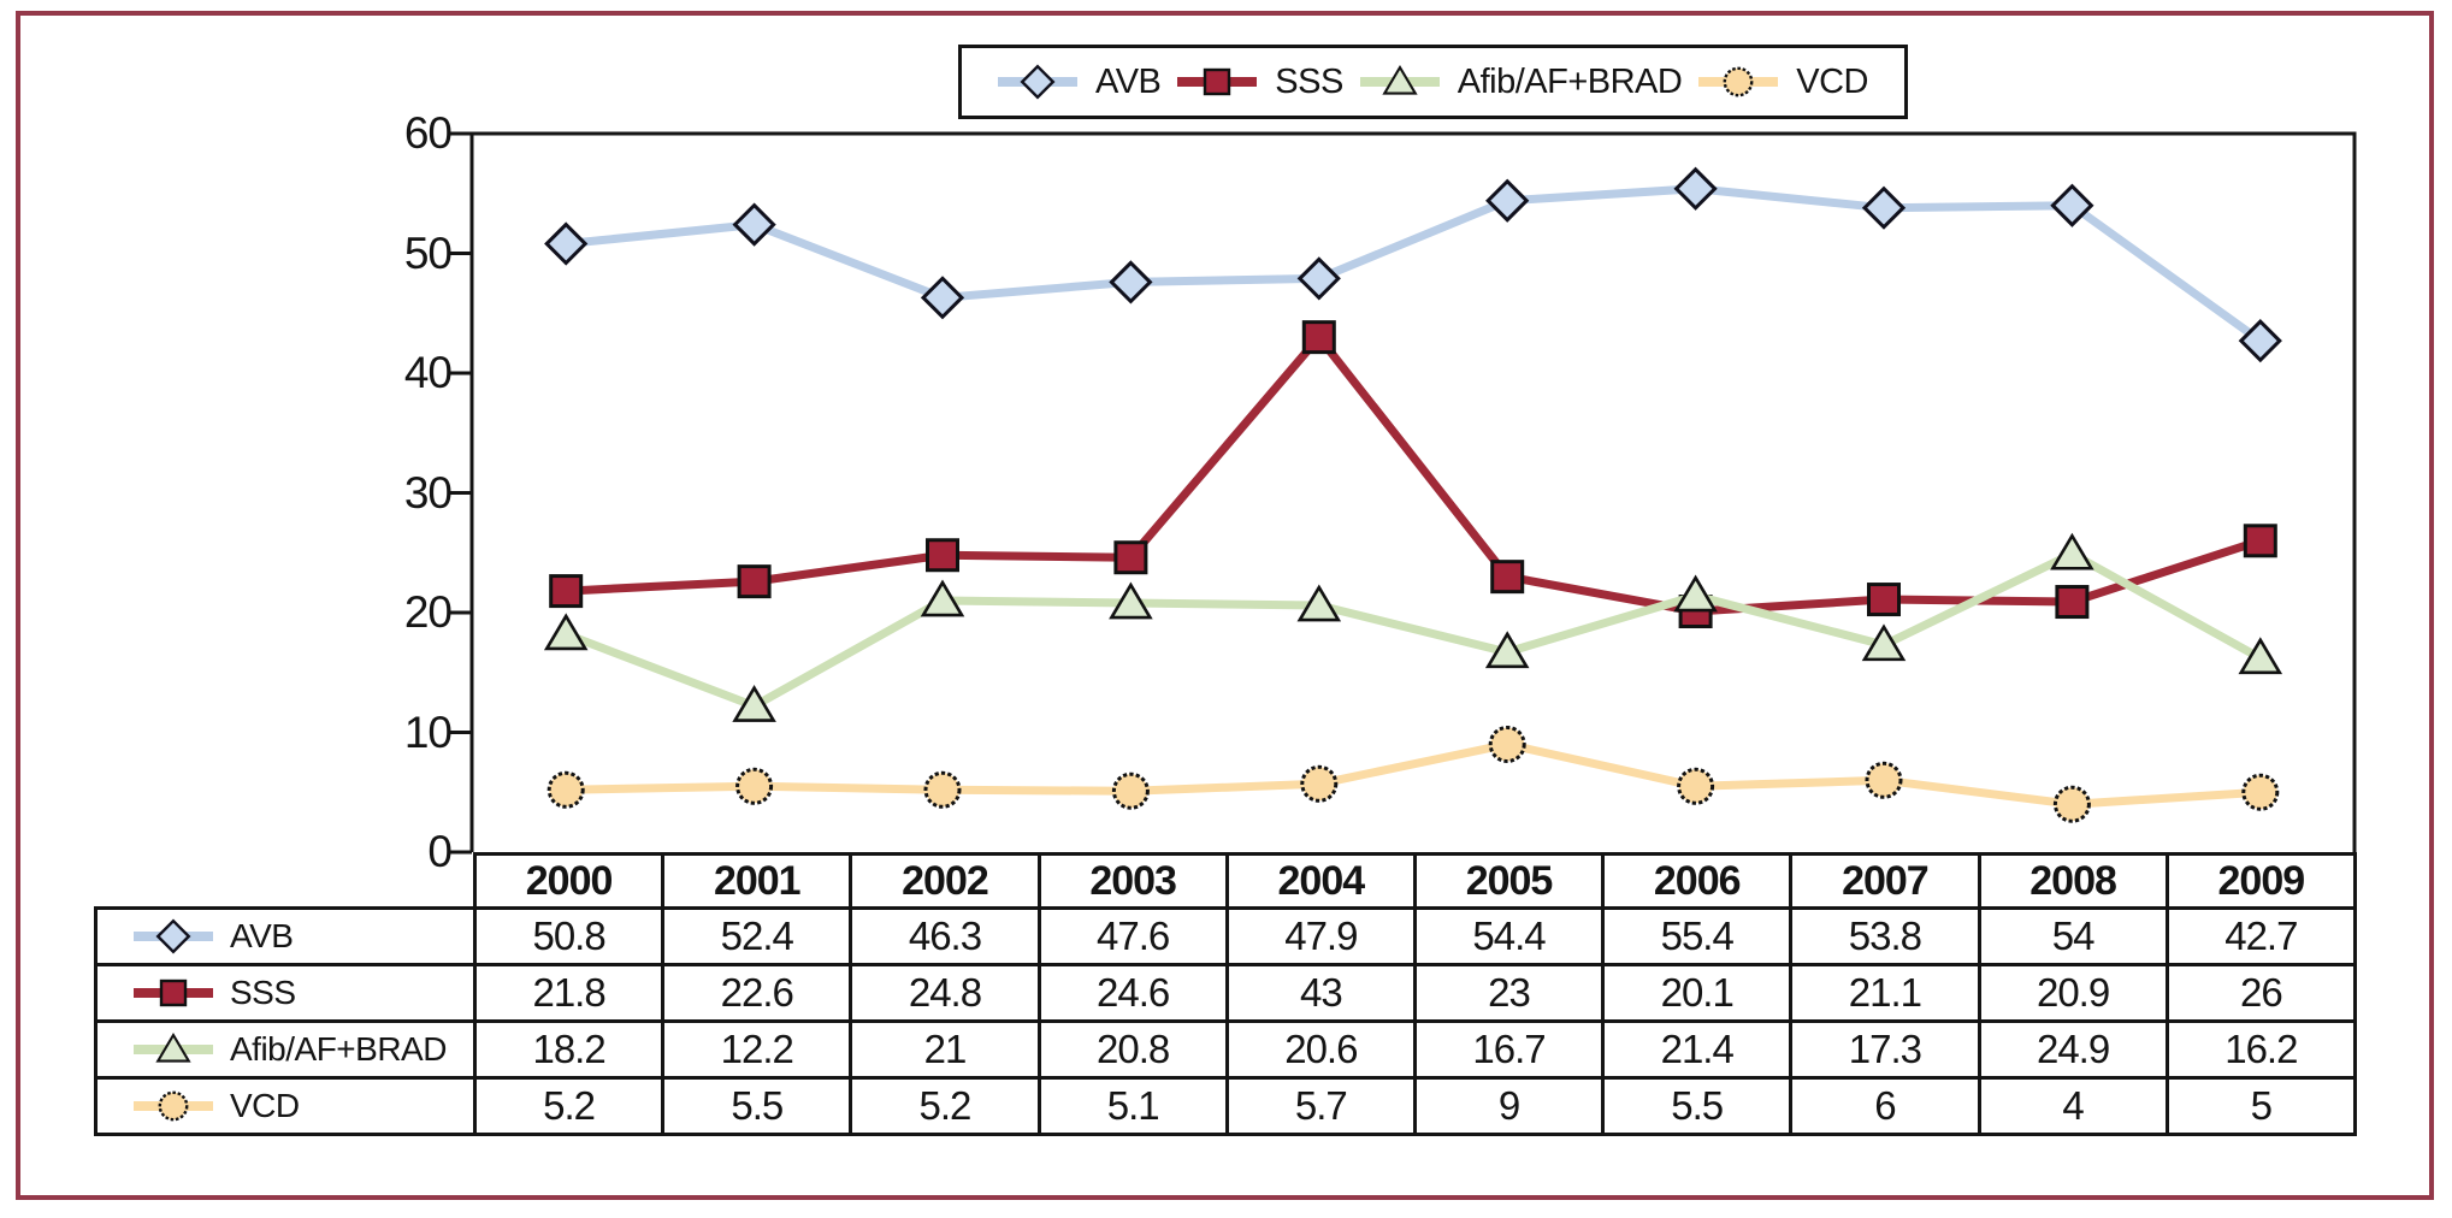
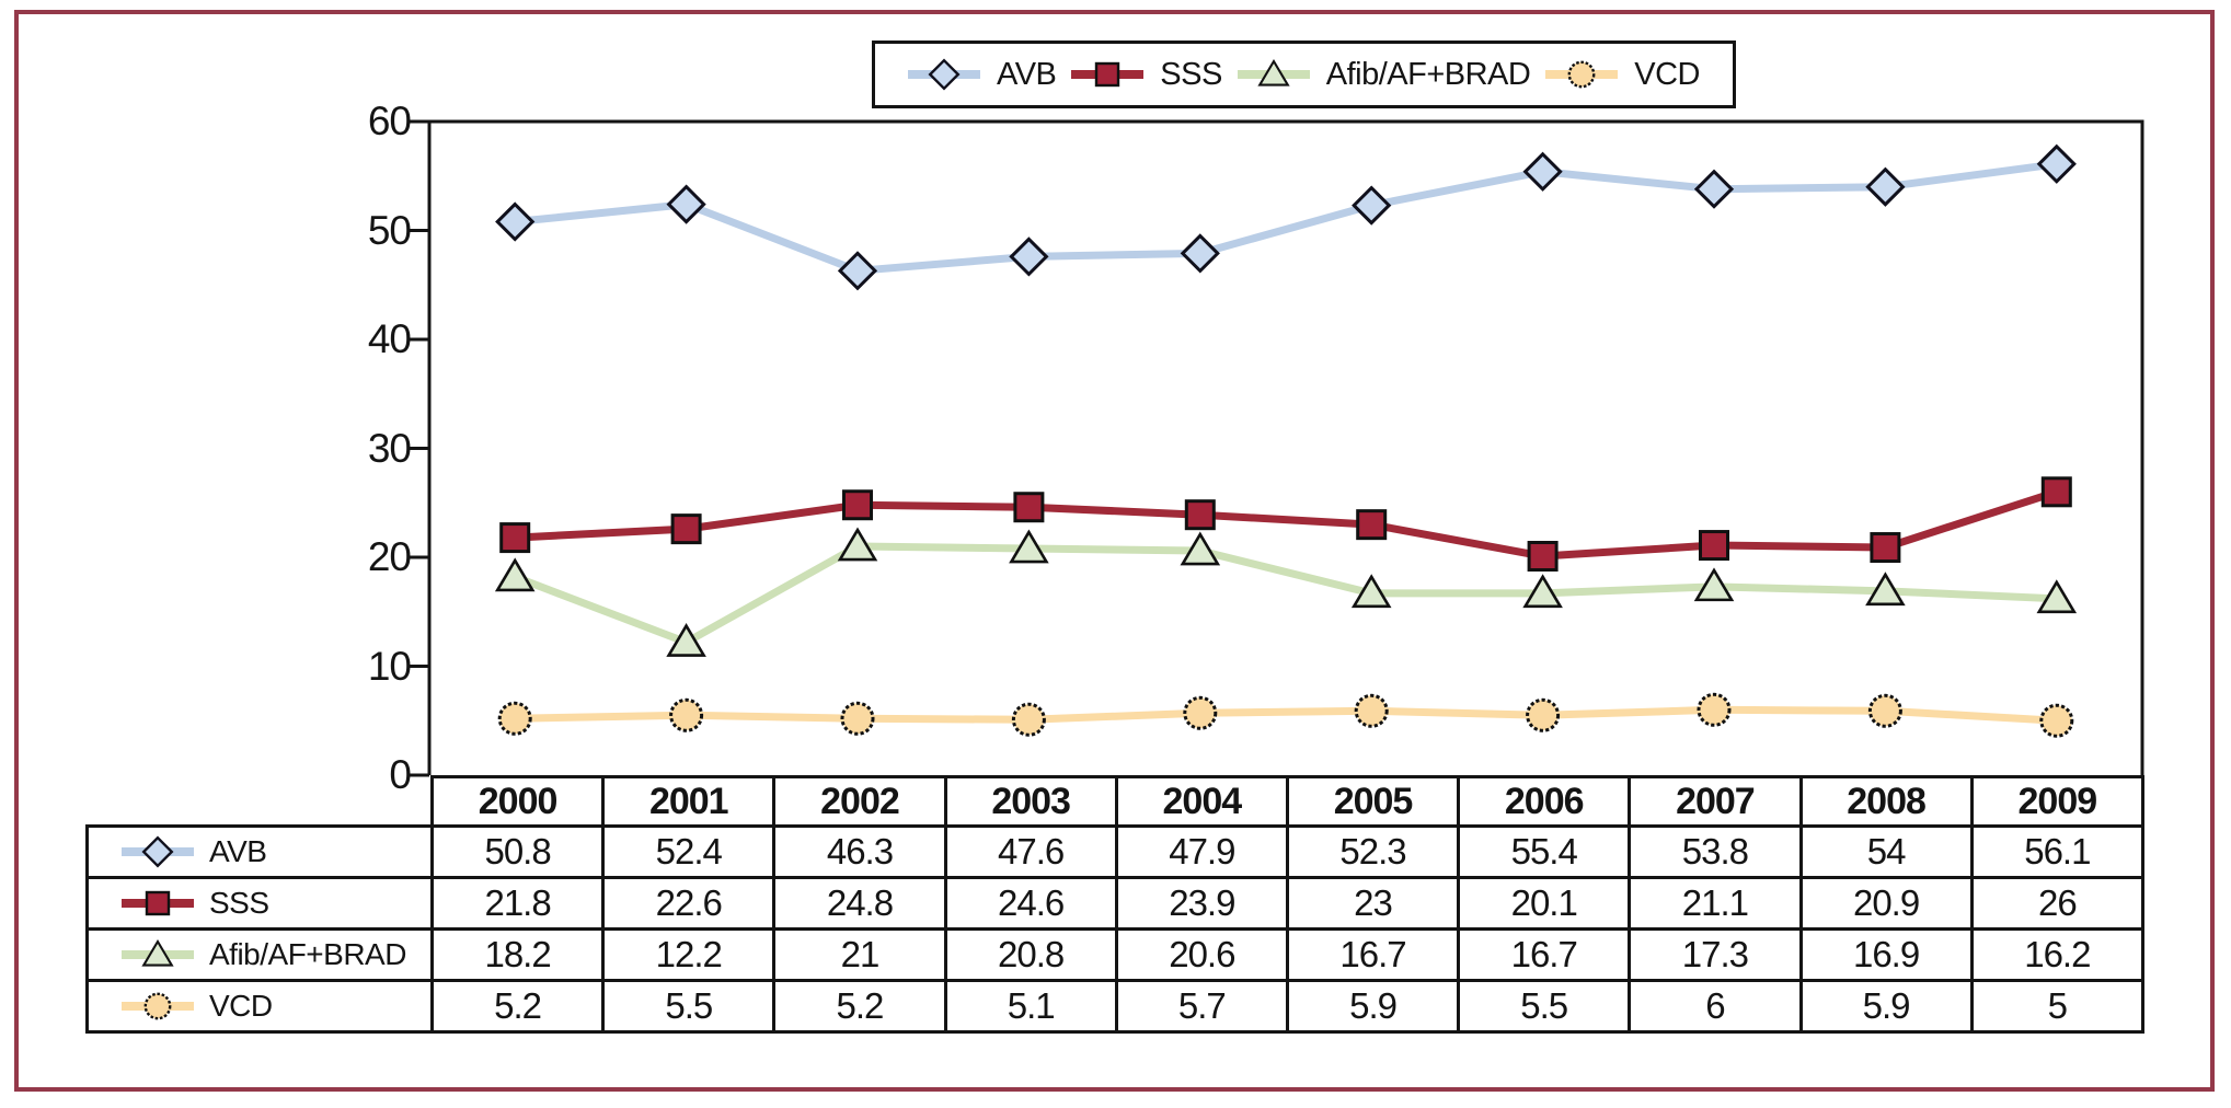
SSS/2004: 43 -> 23.9
AVB/2005: 54.4 -> 52.3
VCD/2005: 9 -> 5.9
Afib/AF+BRAD/2006: 21.4 -> 16.7
Afib/AF+BRAD/2008: 24.9 -> 16.9
VCD/2008: 4 -> 5.9
AVB/2009: 42.7 -> 56.1
